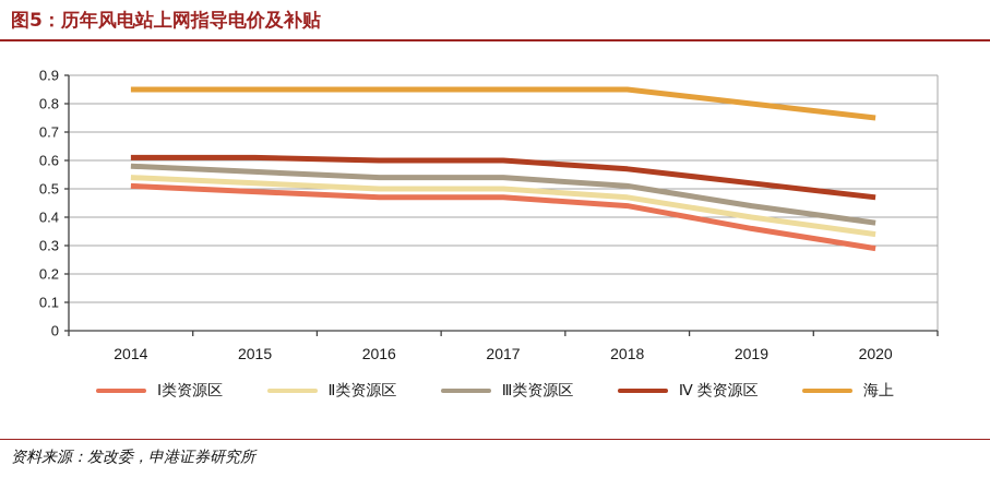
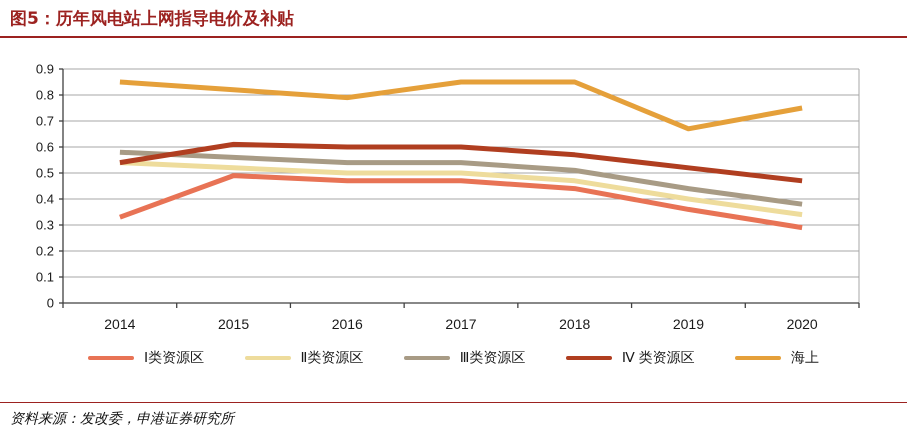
Ⅰ类资源区/2014: 0.51 -> 0.33
Ⅳ 类资源区/2014: 0.61 -> 0.54
海上/2015: 0.85 -> 0.82
海上/2016: 0.85 -> 0.79
海上/2019: 0.80 -> 0.67
